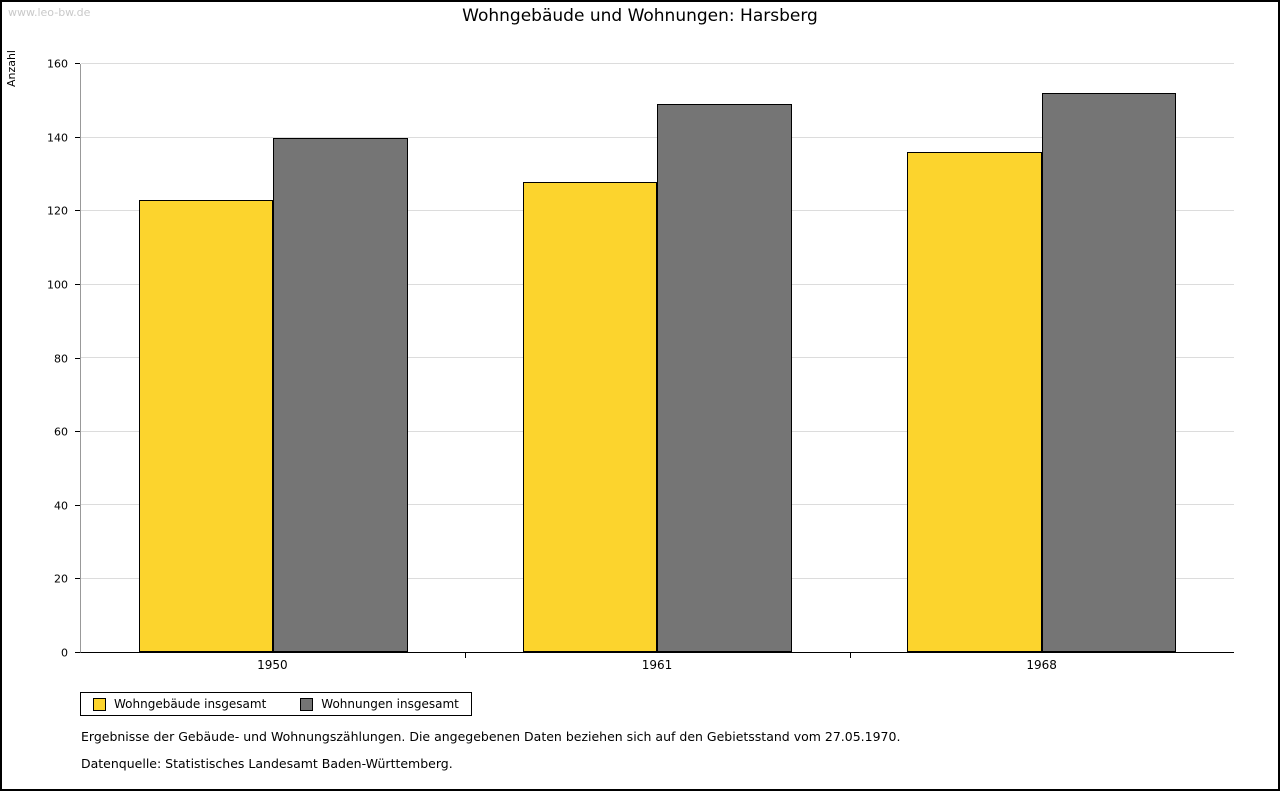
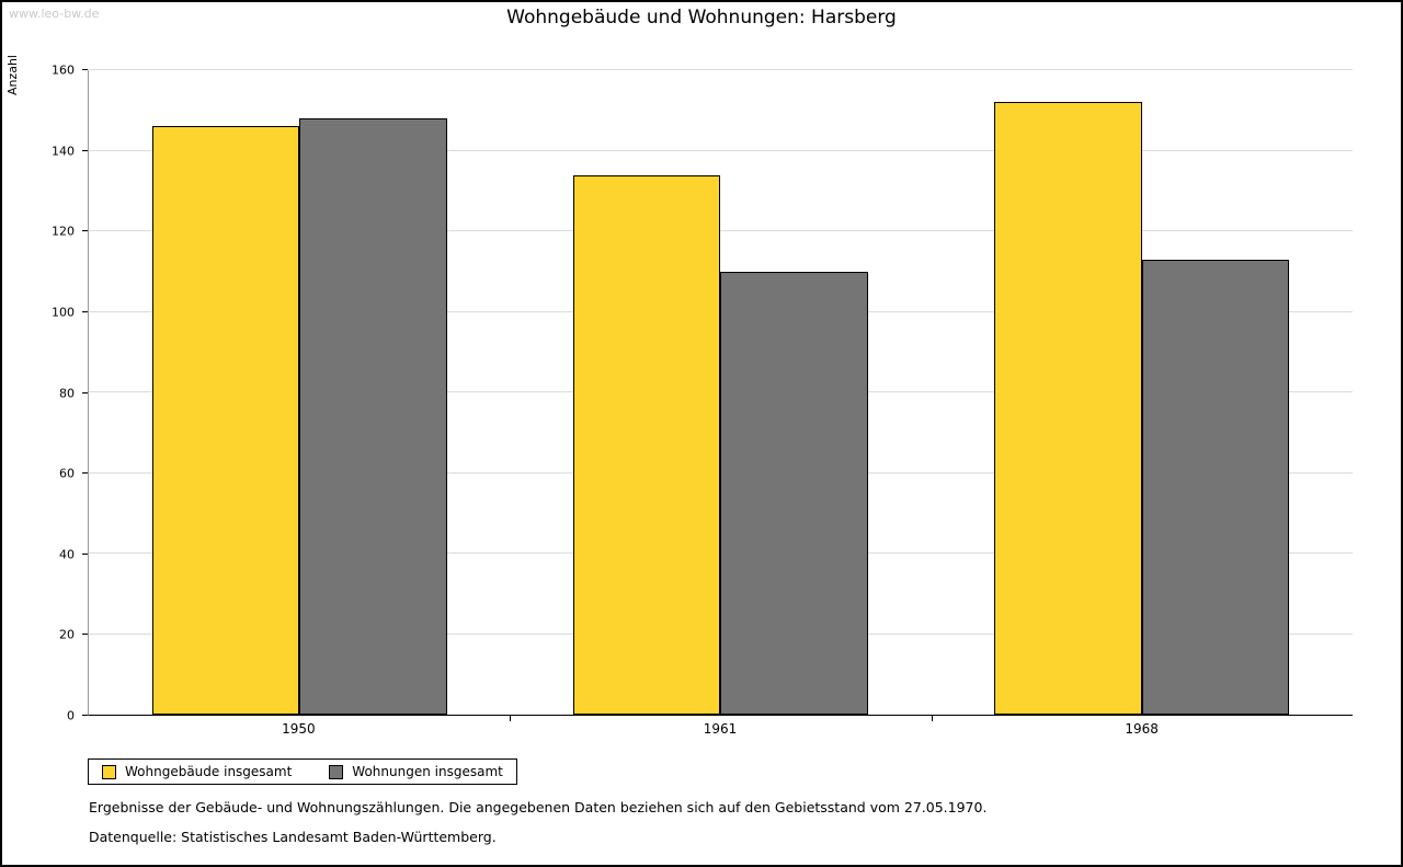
Wohngebäude insgesamt/1950: 123 -> 146
Wohnungen insgesamt/1950: 140 -> 148
Wohngebäude insgesamt/1961: 128 -> 134
Wohnungen insgesamt/1961: 149 -> 110
Wohngebäude insgesamt/1968: 136 -> 152
Wohnungen insgesamt/1968: 152 -> 113
